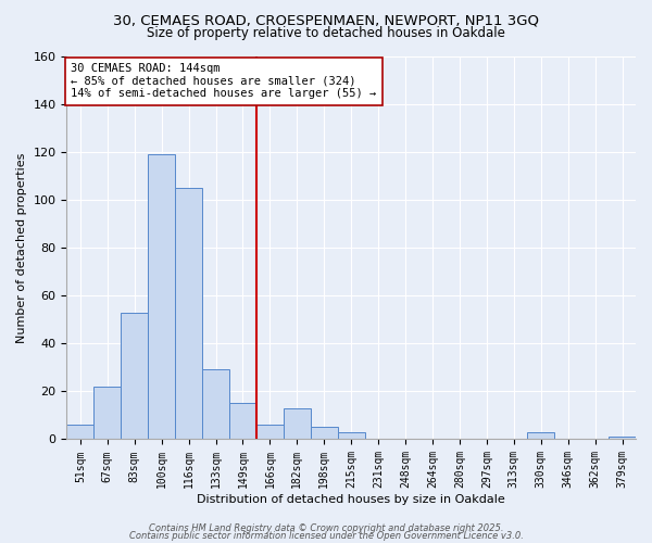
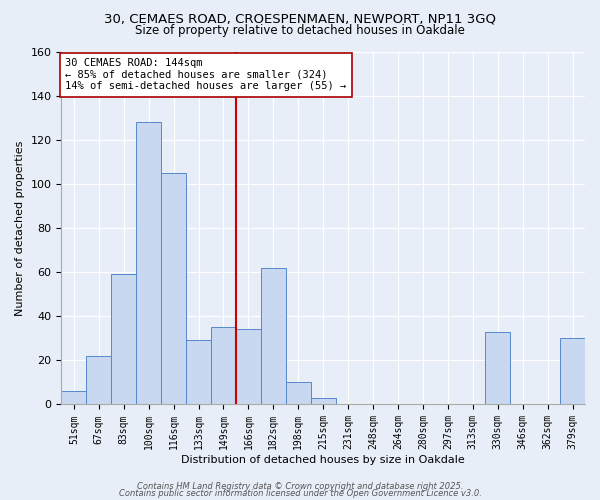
83sqm: 53 -> 59
100sqm: 119 -> 128
149sqm: 15 -> 35
166sqm: 6 -> 34
182sqm: 13 -> 62
198sqm: 5 -> 10
330sqm: 3 -> 33
379sqm: 1 -> 30
